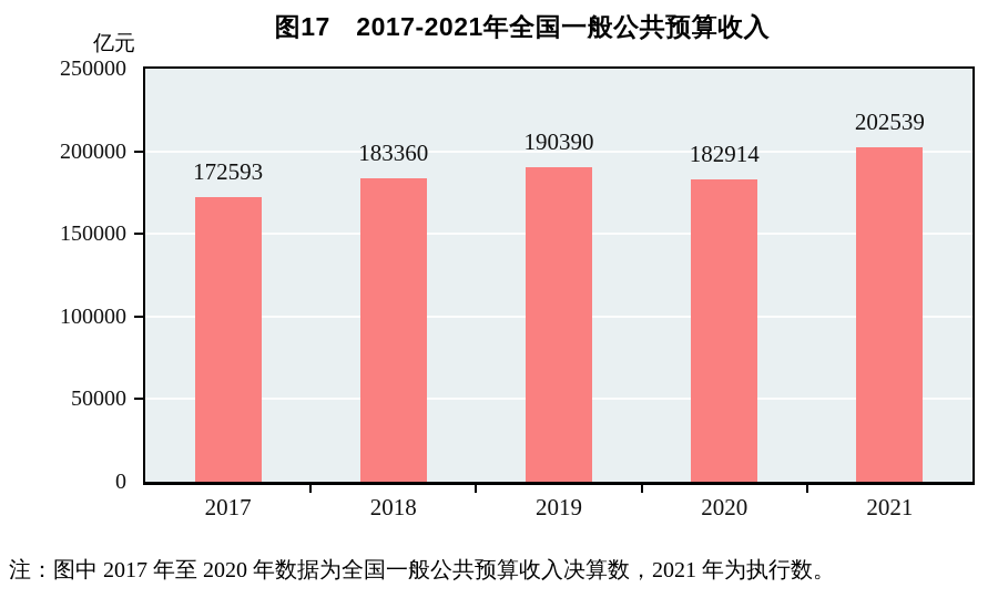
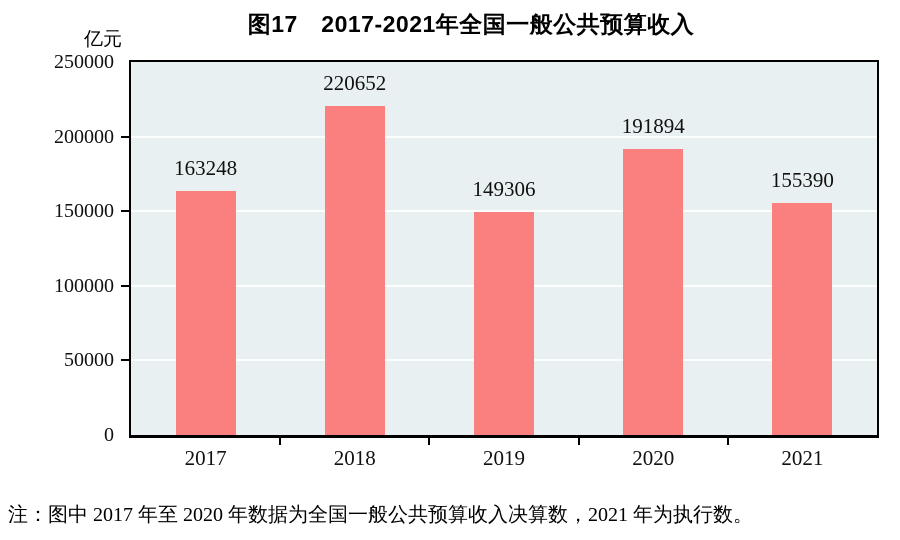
2017: 172593 -> 163248
2018: 183360 -> 220652
2019: 190390 -> 149306
2020: 182914 -> 191894
2021: 202539 -> 155390
